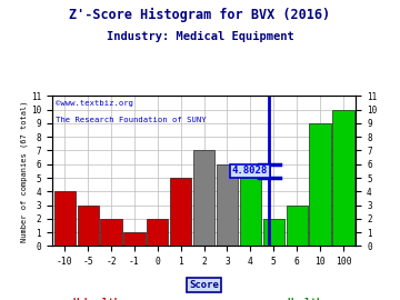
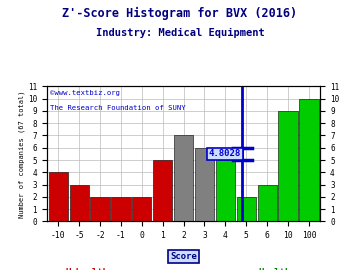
-1: 1 -> 2
